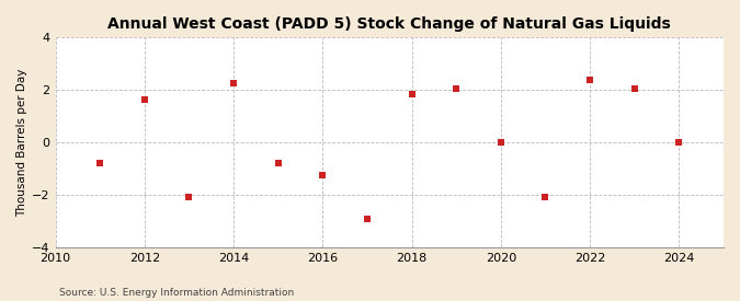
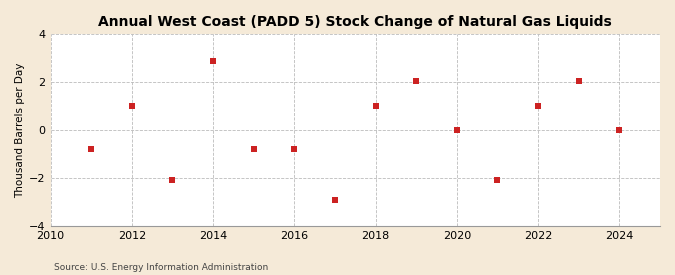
2012: 1.65 -> 1.00
2014: 2.25 -> 2.90
2016: -1.25 -> -0.80
2018: 1.85 -> 1.00
2022: 2.40 -> 1.00
